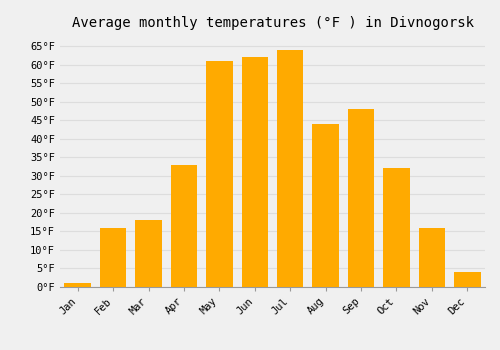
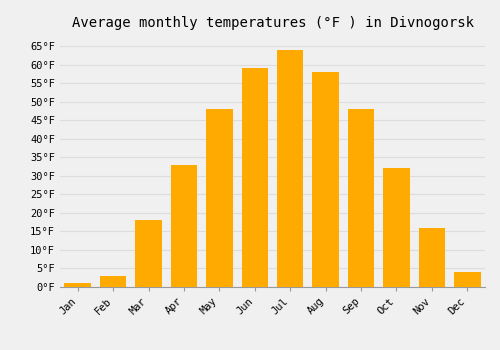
Feb: 16°F -> 3°F
May: 61°F -> 48°F
Jun: 62°F -> 59°F
Aug: 44°F -> 58°F
